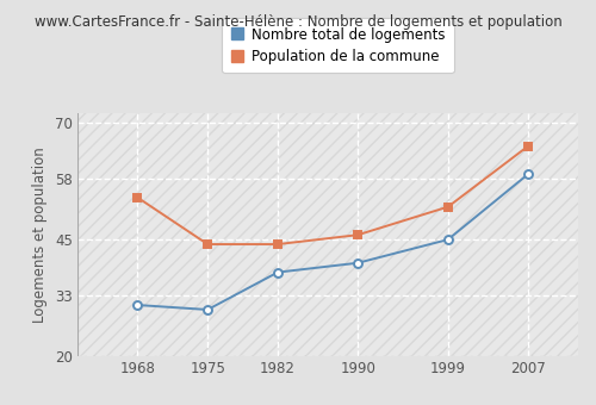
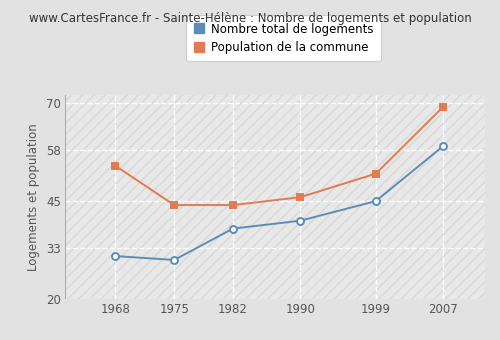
Population de la commune/2007: 65 -> 69
